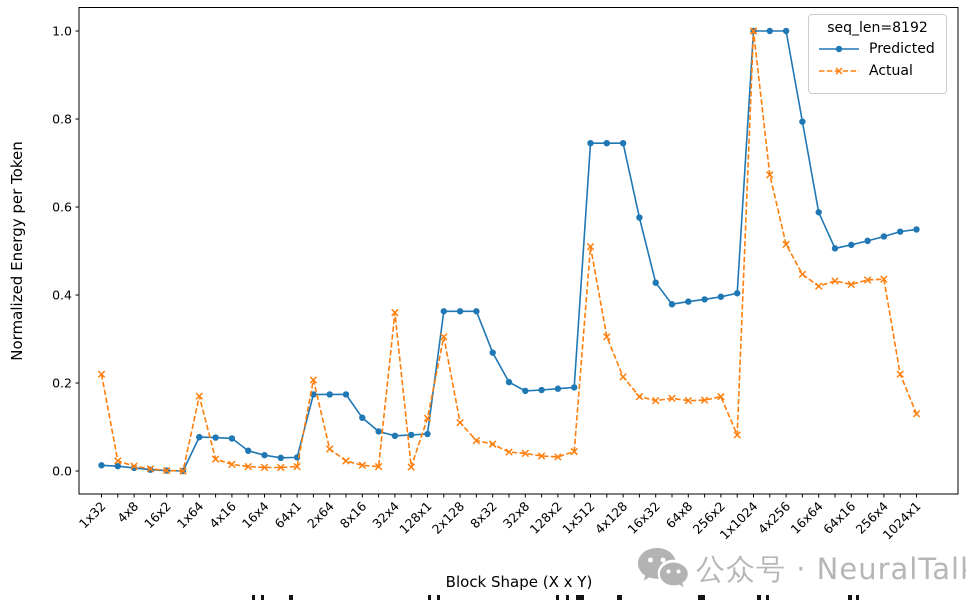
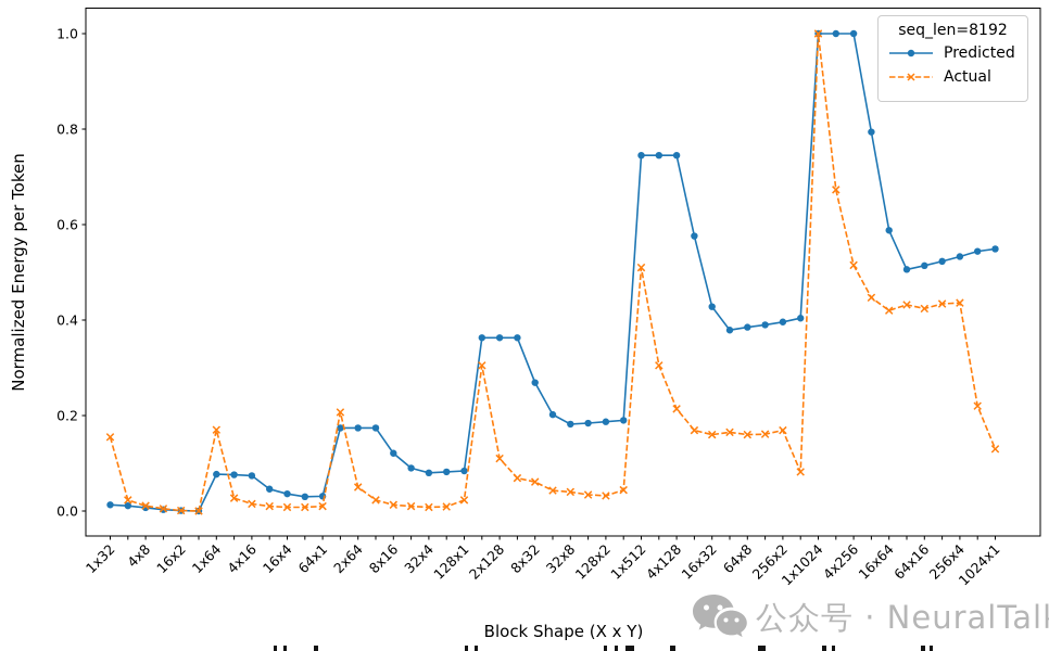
Actual/1x32: 0.22 -> 0.15
Actual/32x4: 0.36 -> 0.01
Actual/128x1: 0.12 -> 0.02
